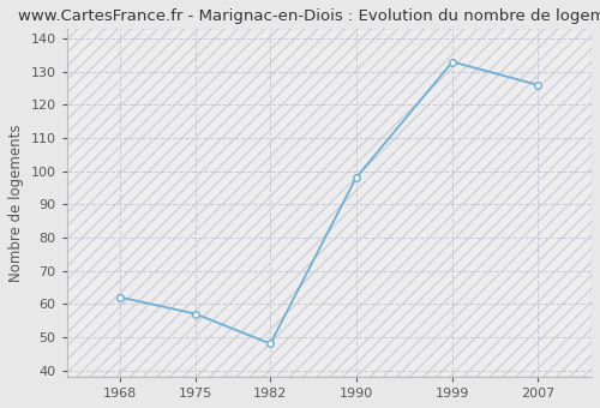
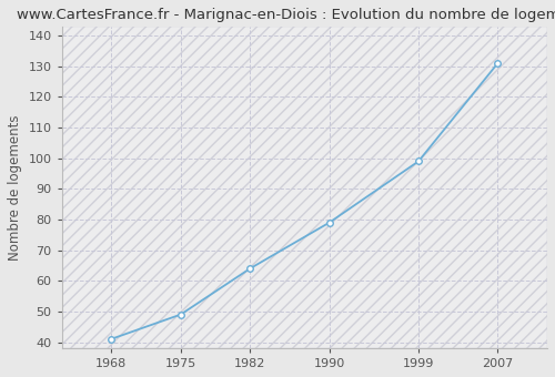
1968: 62 -> 41
1975: 57 -> 49
1982: 48 -> 64
1990: 98 -> 79
1999: 133 -> 99
2007: 126 -> 131
